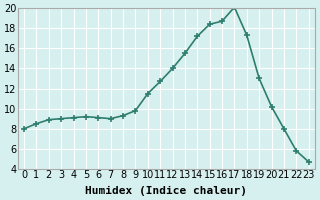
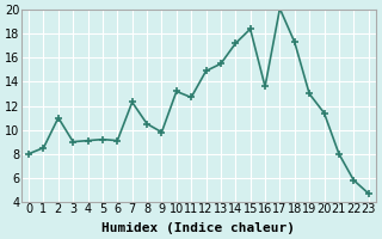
2: 8.9 -> 11.0
7: 9.0 -> 12.3
8: 9.3 -> 10.5
10: 11.5 -> 13.2
12: 14.0 -> 14.9
16: 18.7 -> 13.6
20: 10.2 -> 11.4
